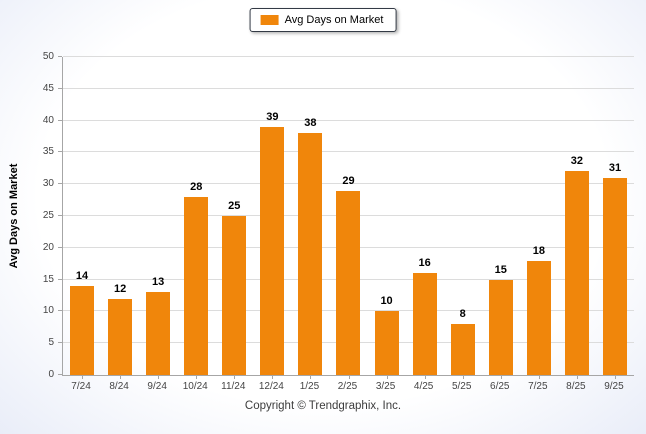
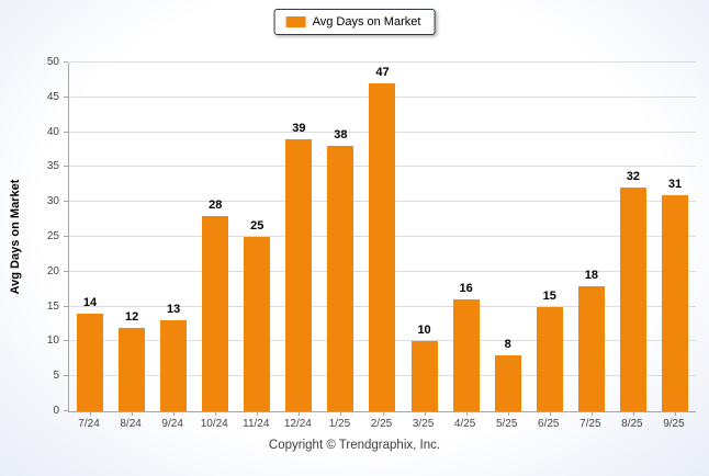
2/25: 29 -> 47
